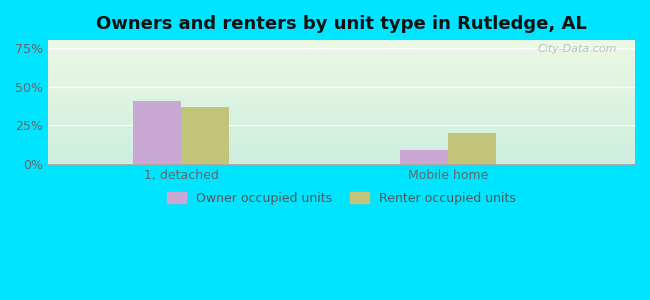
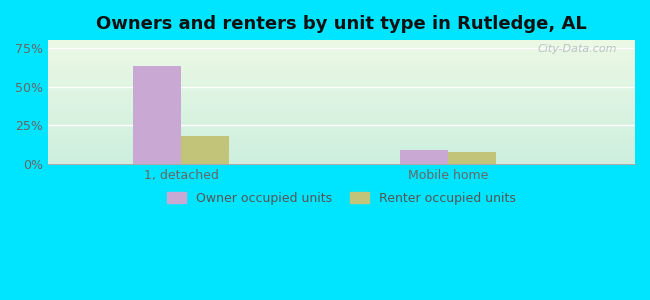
Owner occupied units/1, detached: 41% -> 63%
Renter occupied units/1, detached: 37% -> 18%
Renter occupied units/Mobile home: 20% -> 8%
